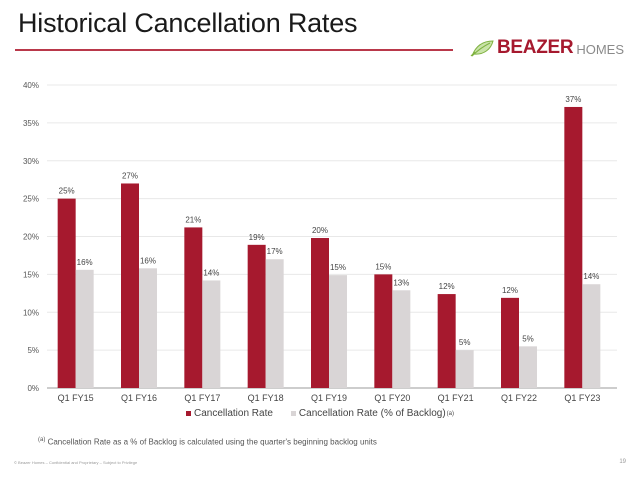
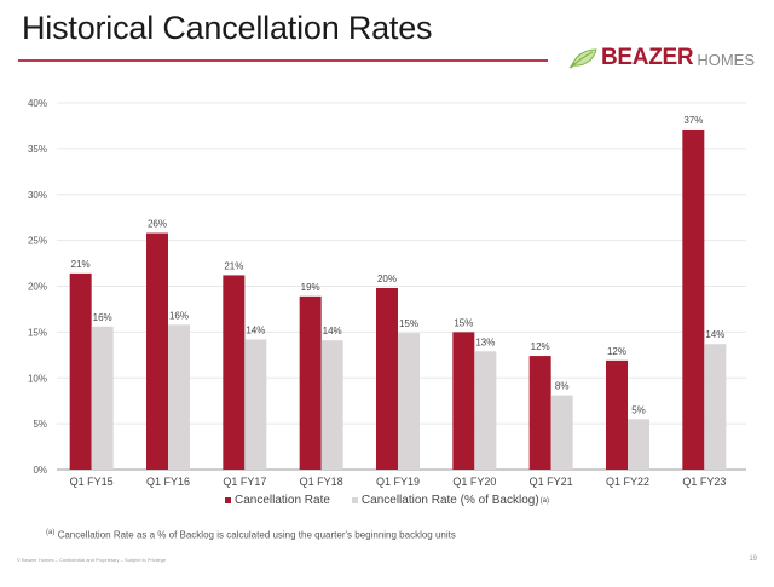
Cancellation Rate/Q1 FY15: 25% -> 21%
Cancellation Rate/Q1 FY16: 27% -> 26%
Cancellation Rate (% of Backlog)/Q1 FY18: 17% -> 14%
Cancellation Rate (% of Backlog)/Q1 FY21: 5% -> 8%
